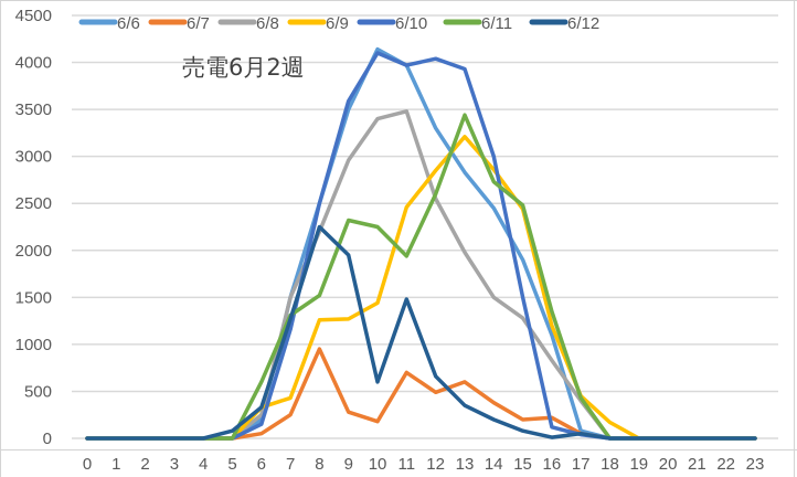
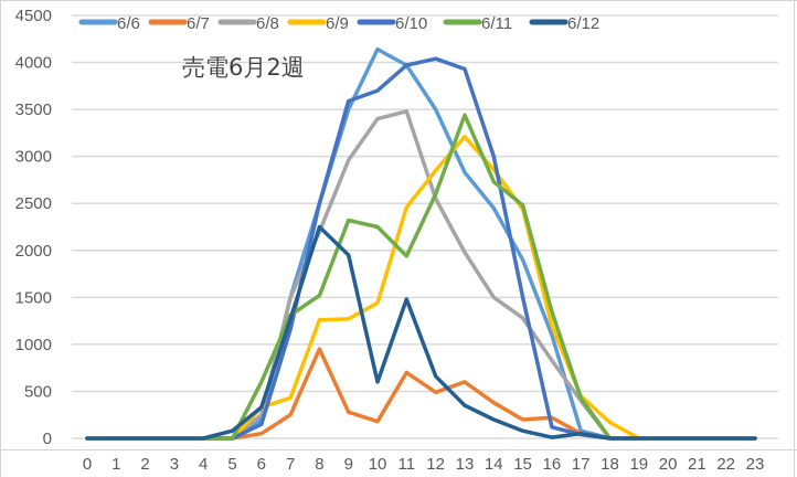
6/10/10: 4100 -> 3700
6/6/12: 3300 -> 3500
